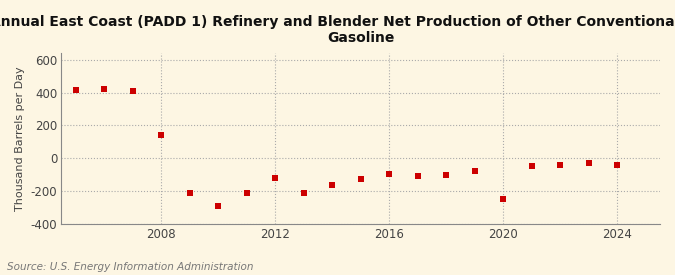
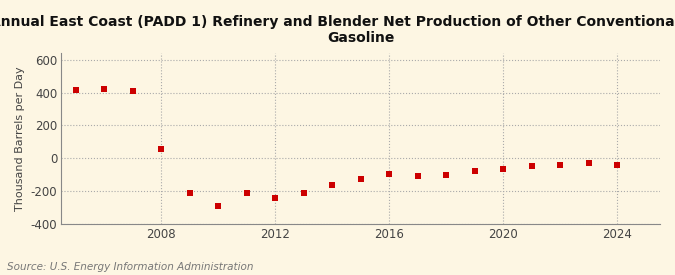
2008: 140 -> 60
2012: -120 -> -240
2020: -250 -> -60
